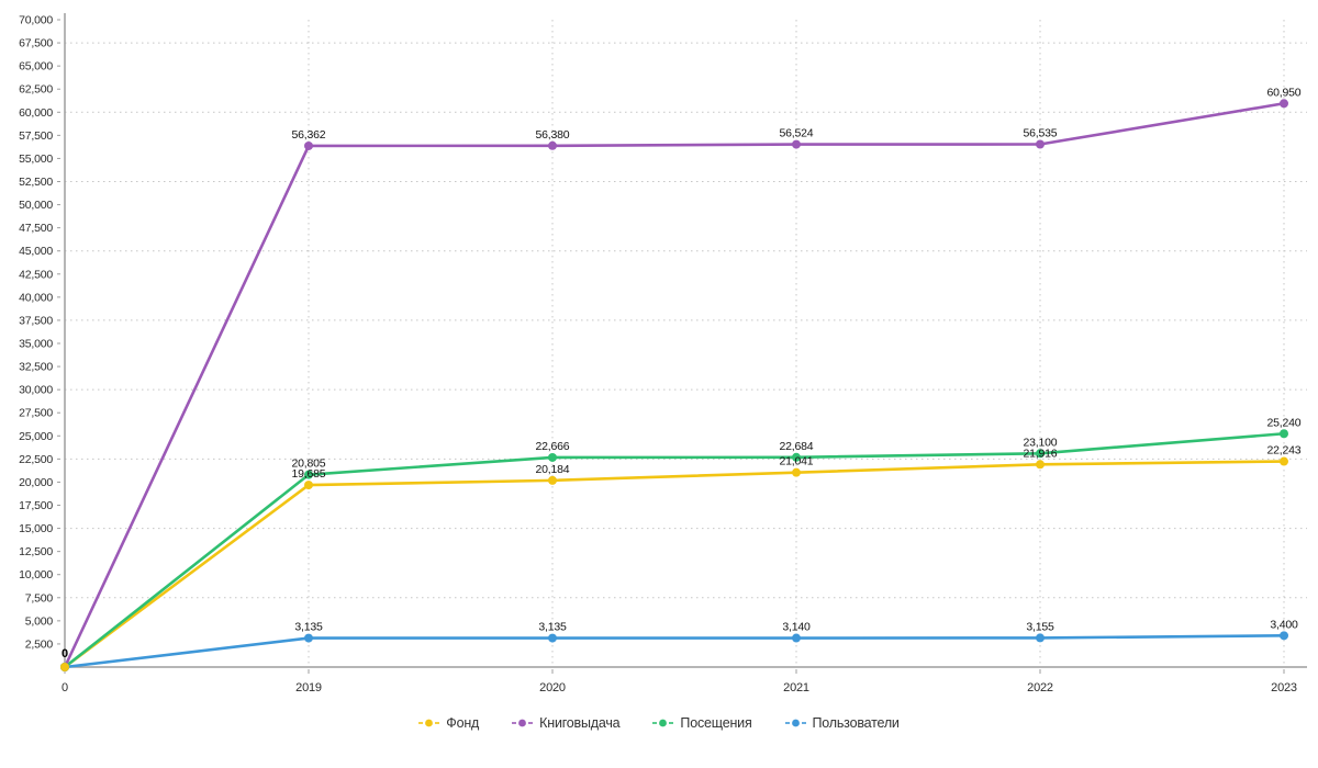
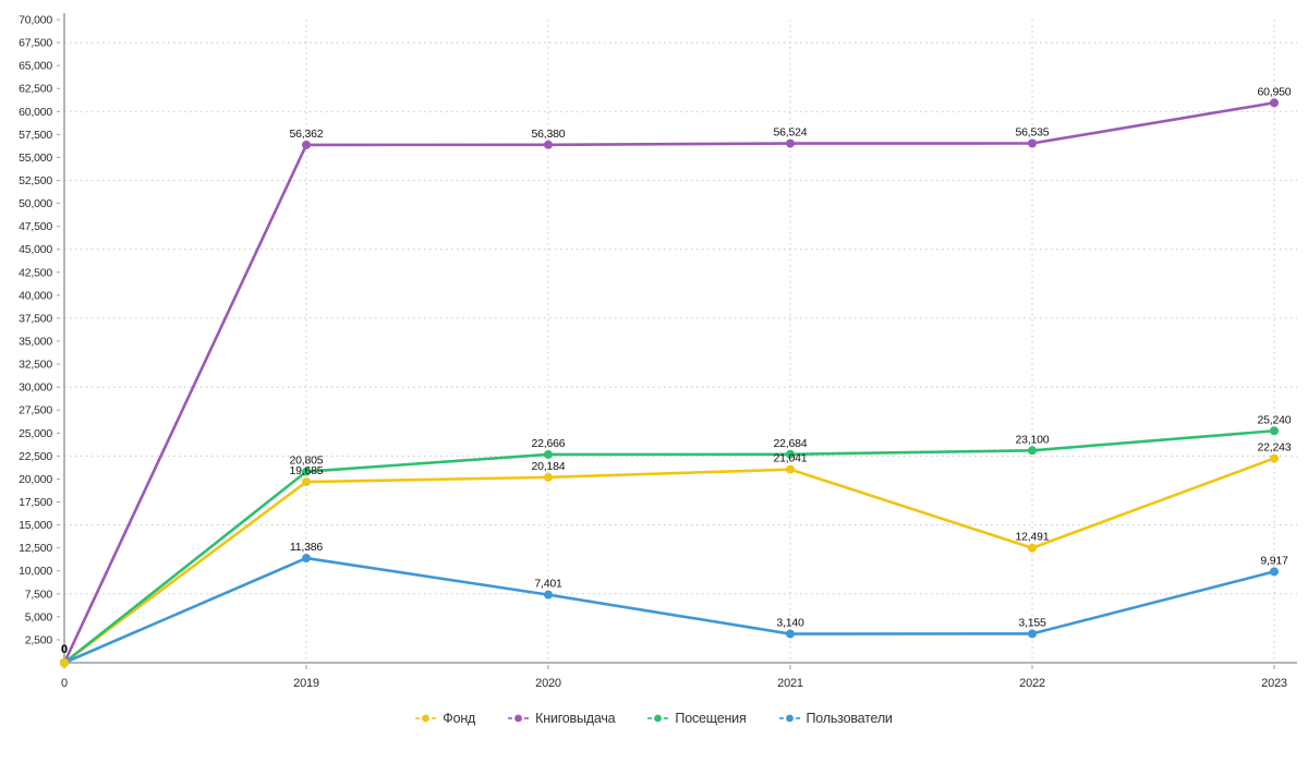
Пользователи/2019: 3,135 -> 11,386
Пользователи/2020: 3,135 -> 7,401
Фонд/2022: 21,916 -> 12,491
Пользователи/2023: 3,400 -> 9,917
